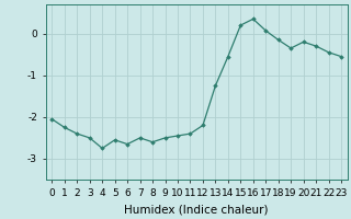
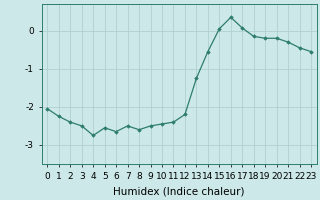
15: 0.20 -> 0.05
19: -0.35 -> -0.20
